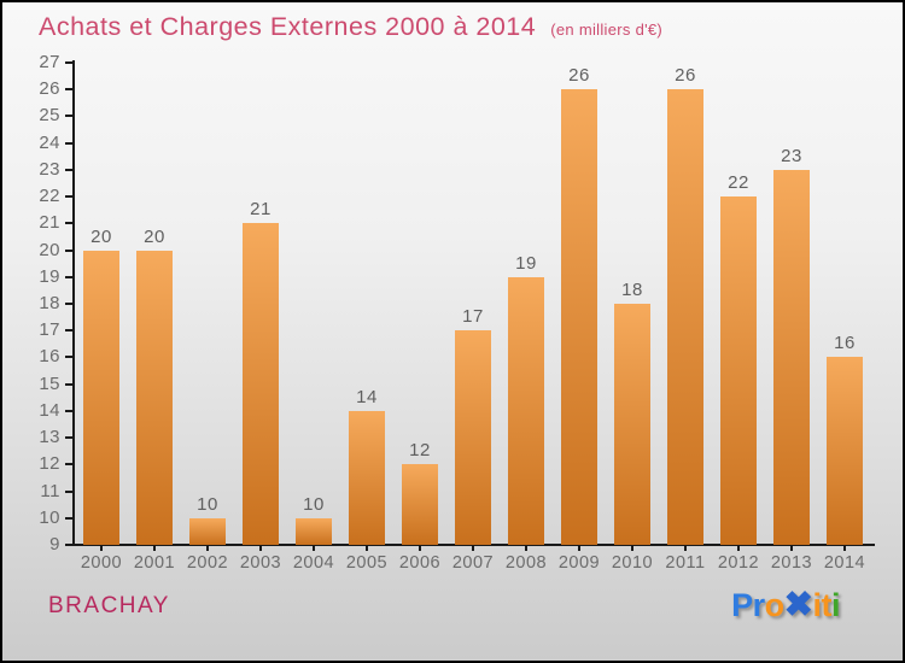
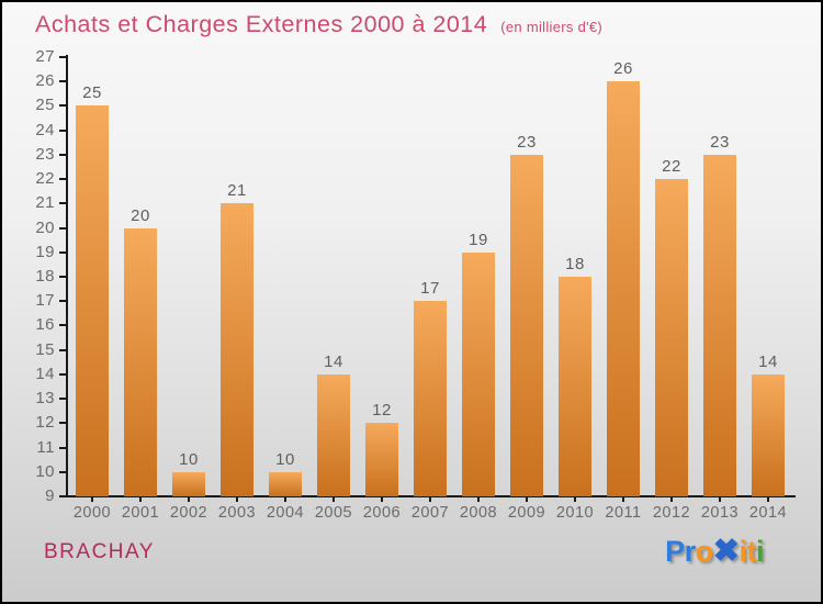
2000: 20 -> 25
2009: 26 -> 23
2014: 16 -> 14
